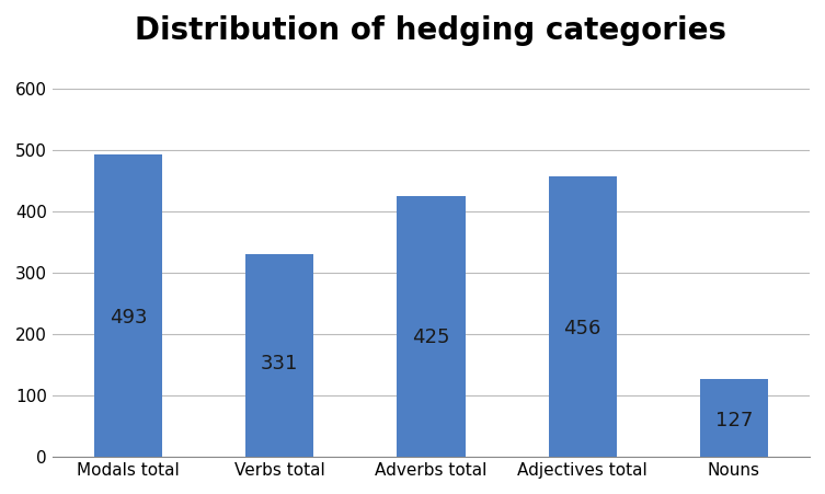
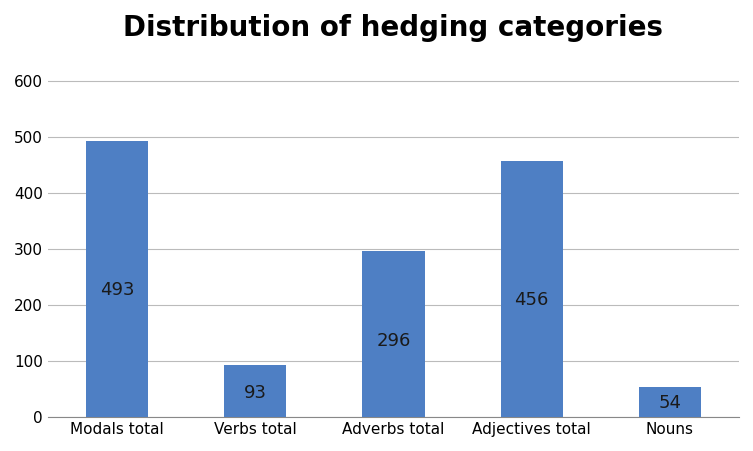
Verbs total: 331 -> 93
Adverbs total: 425 -> 296
Nouns: 127 -> 54
